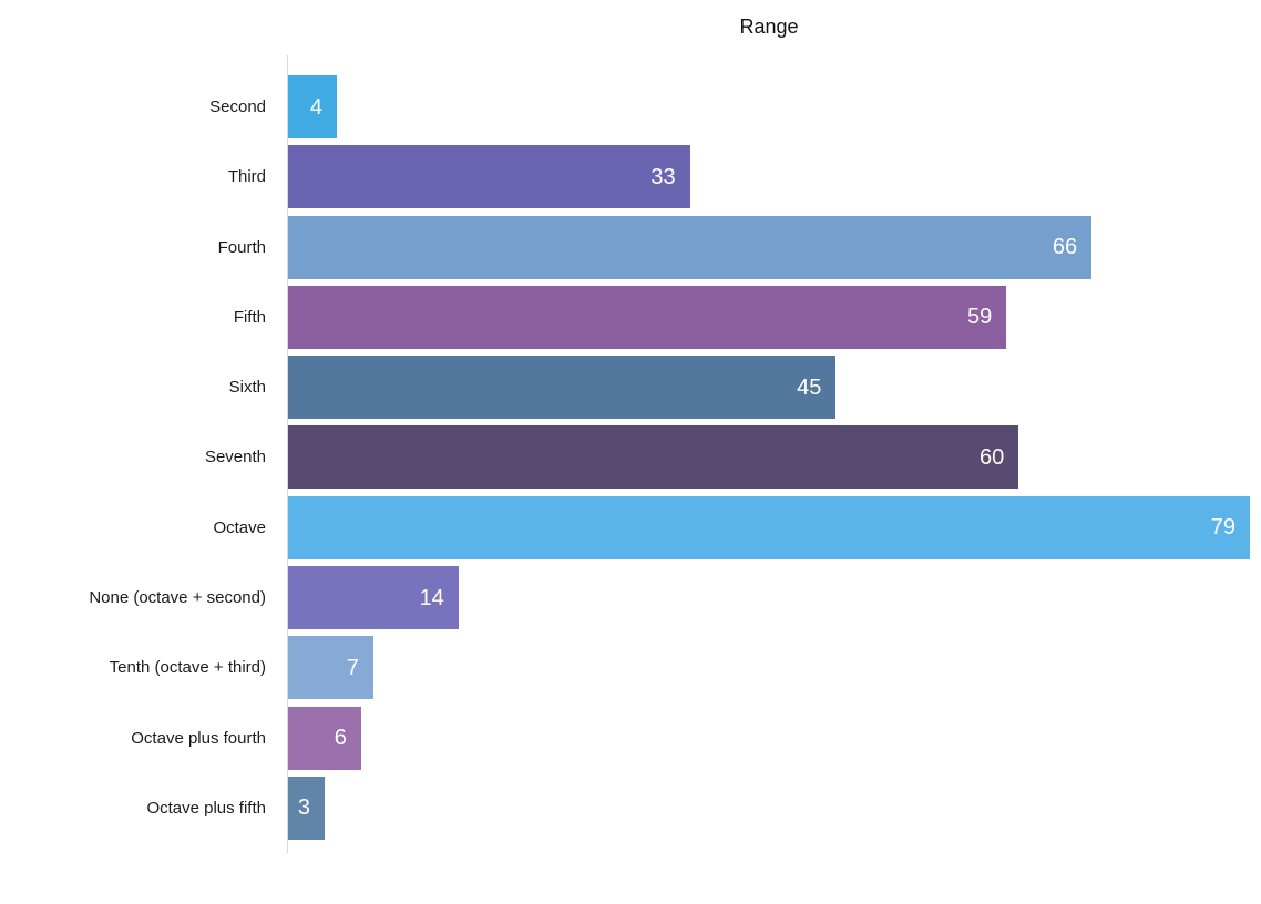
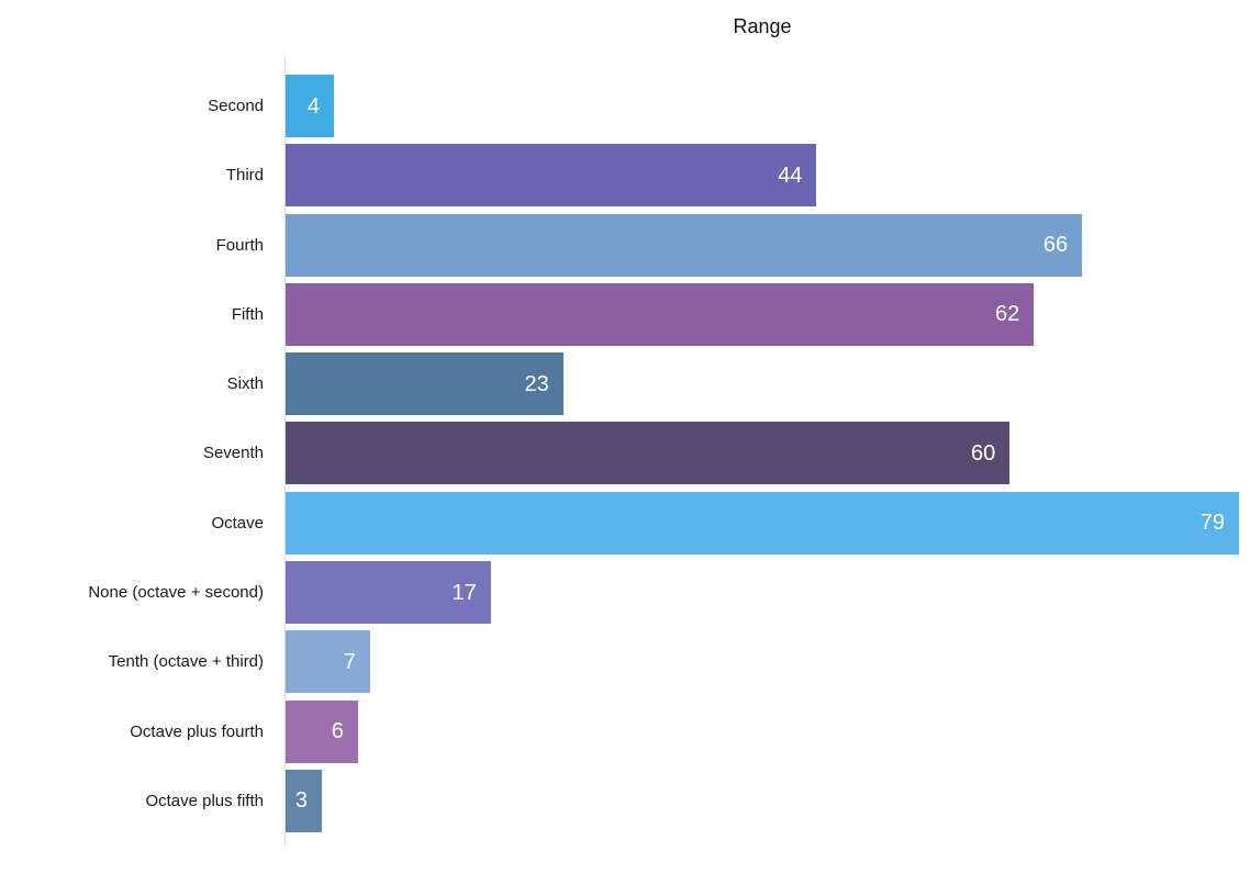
Third: 33 -> 44
Fifth: 59 -> 62
Sixth: 45 -> 23
None (octave + second): 14 -> 17
